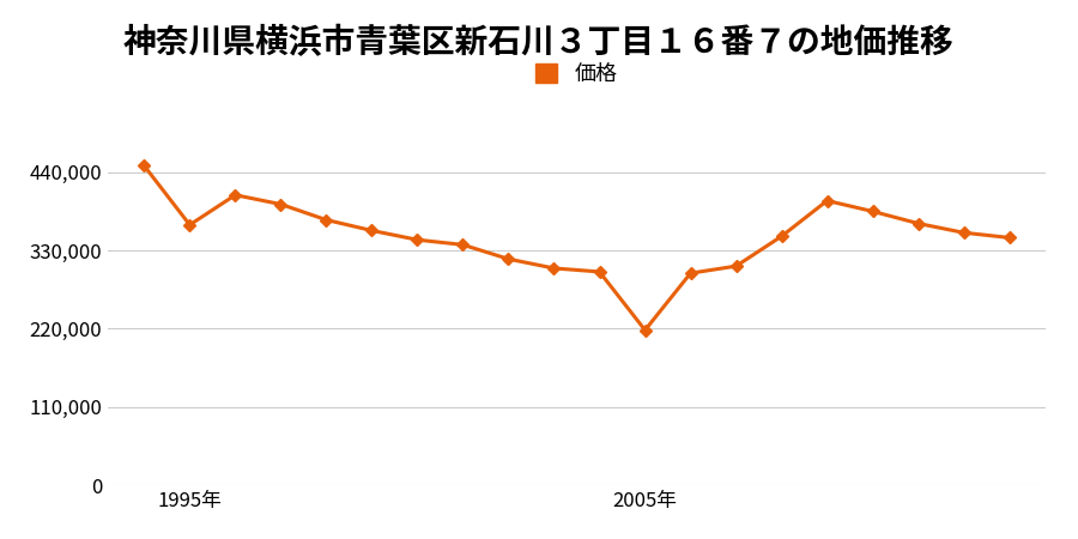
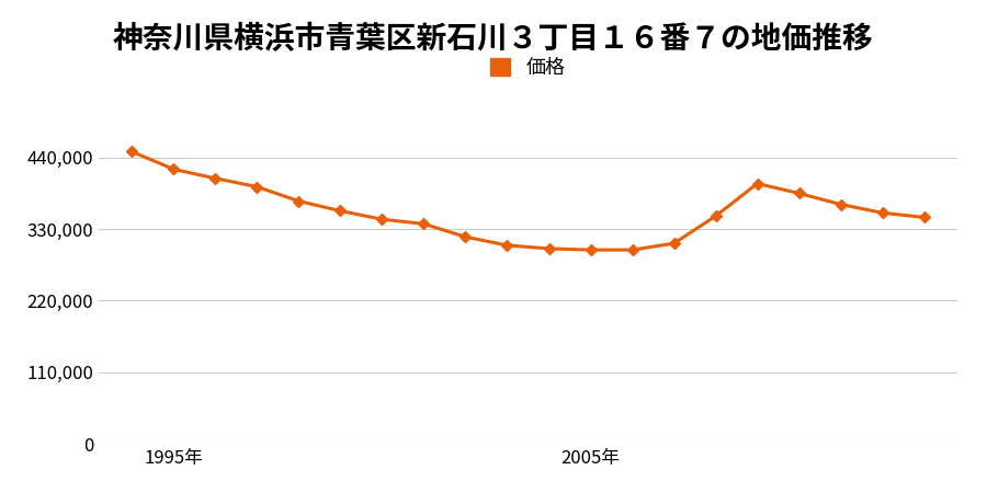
1995年: 366,000 -> 422,000
2005年: 218,000 -> 298,000
